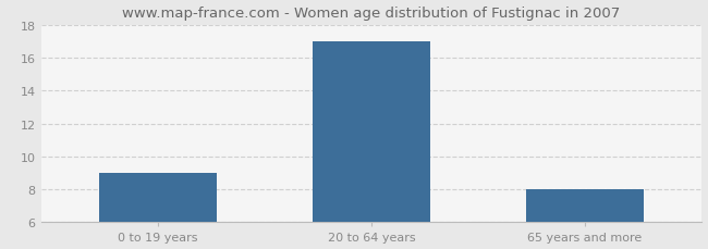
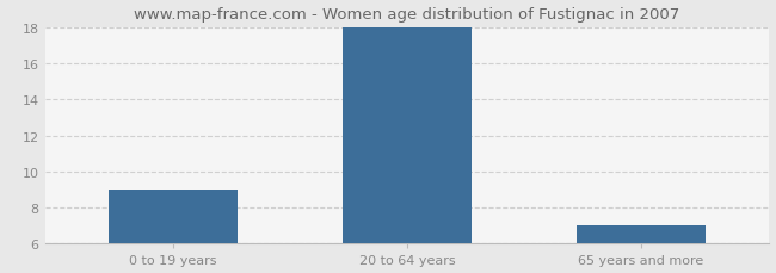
20 to 64 years: 17 -> 18
65 years and more: 8 -> 7
